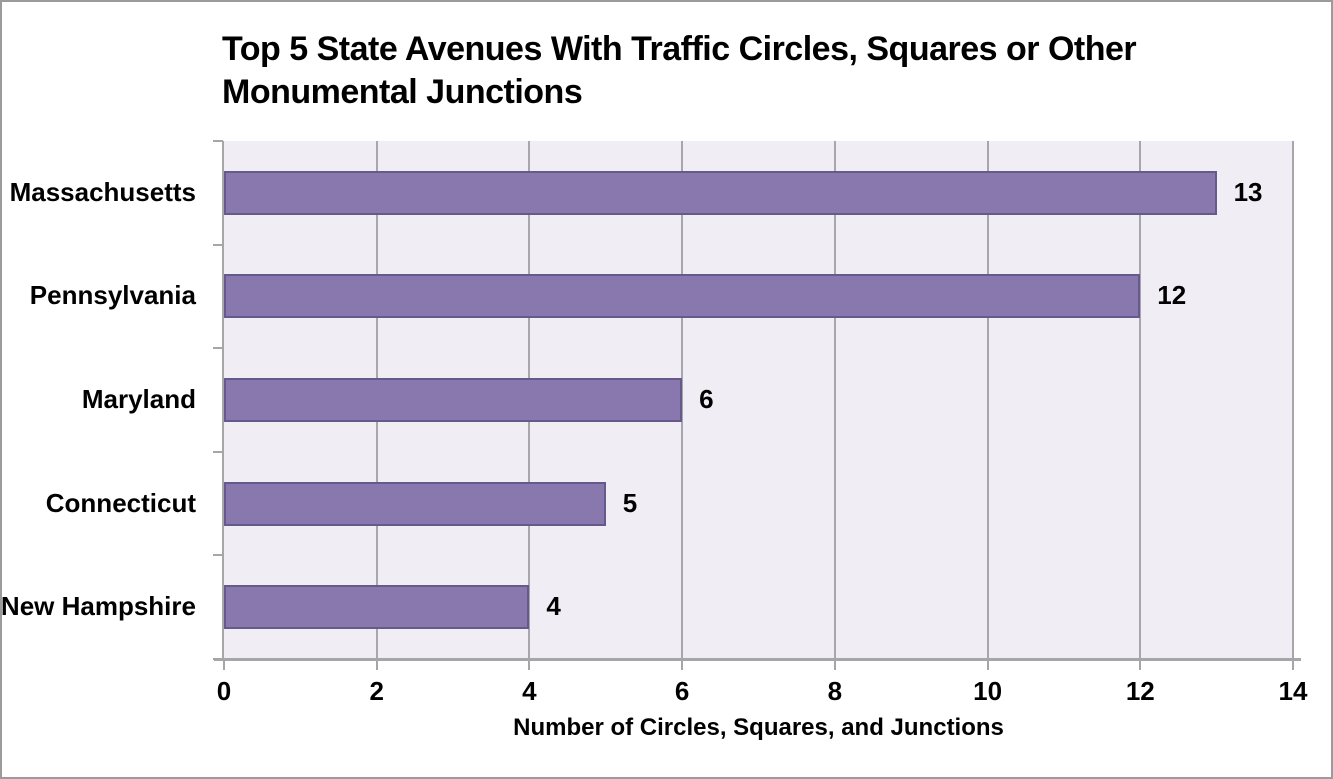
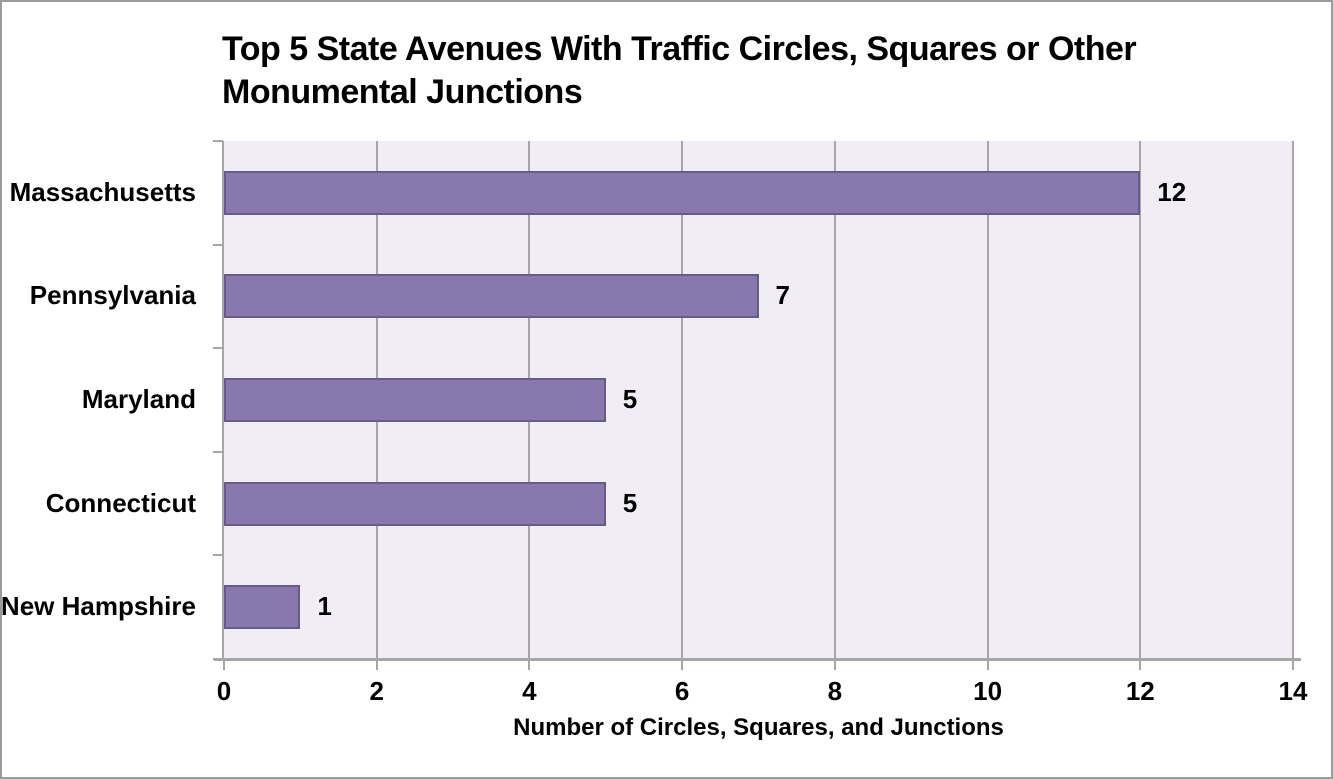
Massachusetts: 13 -> 12
Pennsylvania: 12 -> 7
Maryland: 6 -> 5
New Hampshire: 4 -> 1
